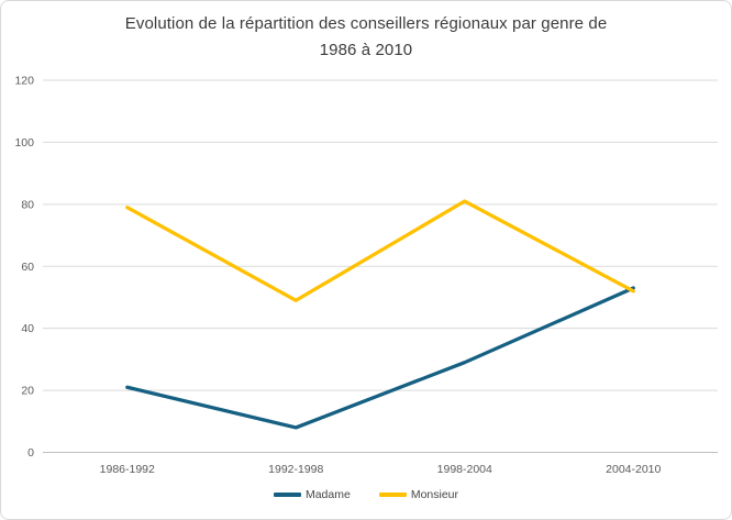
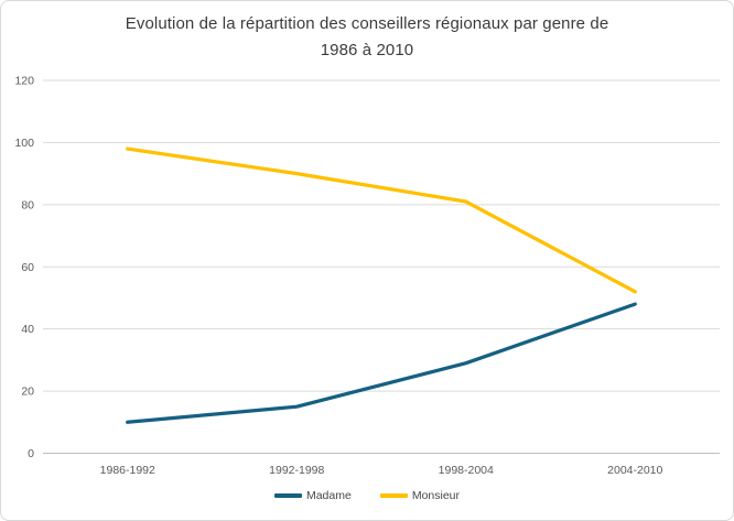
Madame/1986-1992: 21 -> 10
Monsieur/1986-1992: 79 -> 98
Madame/1992-1998: 8 -> 15
Monsieur/1992-1998: 49 -> 90
Madame/2004-2010: 53 -> 48
